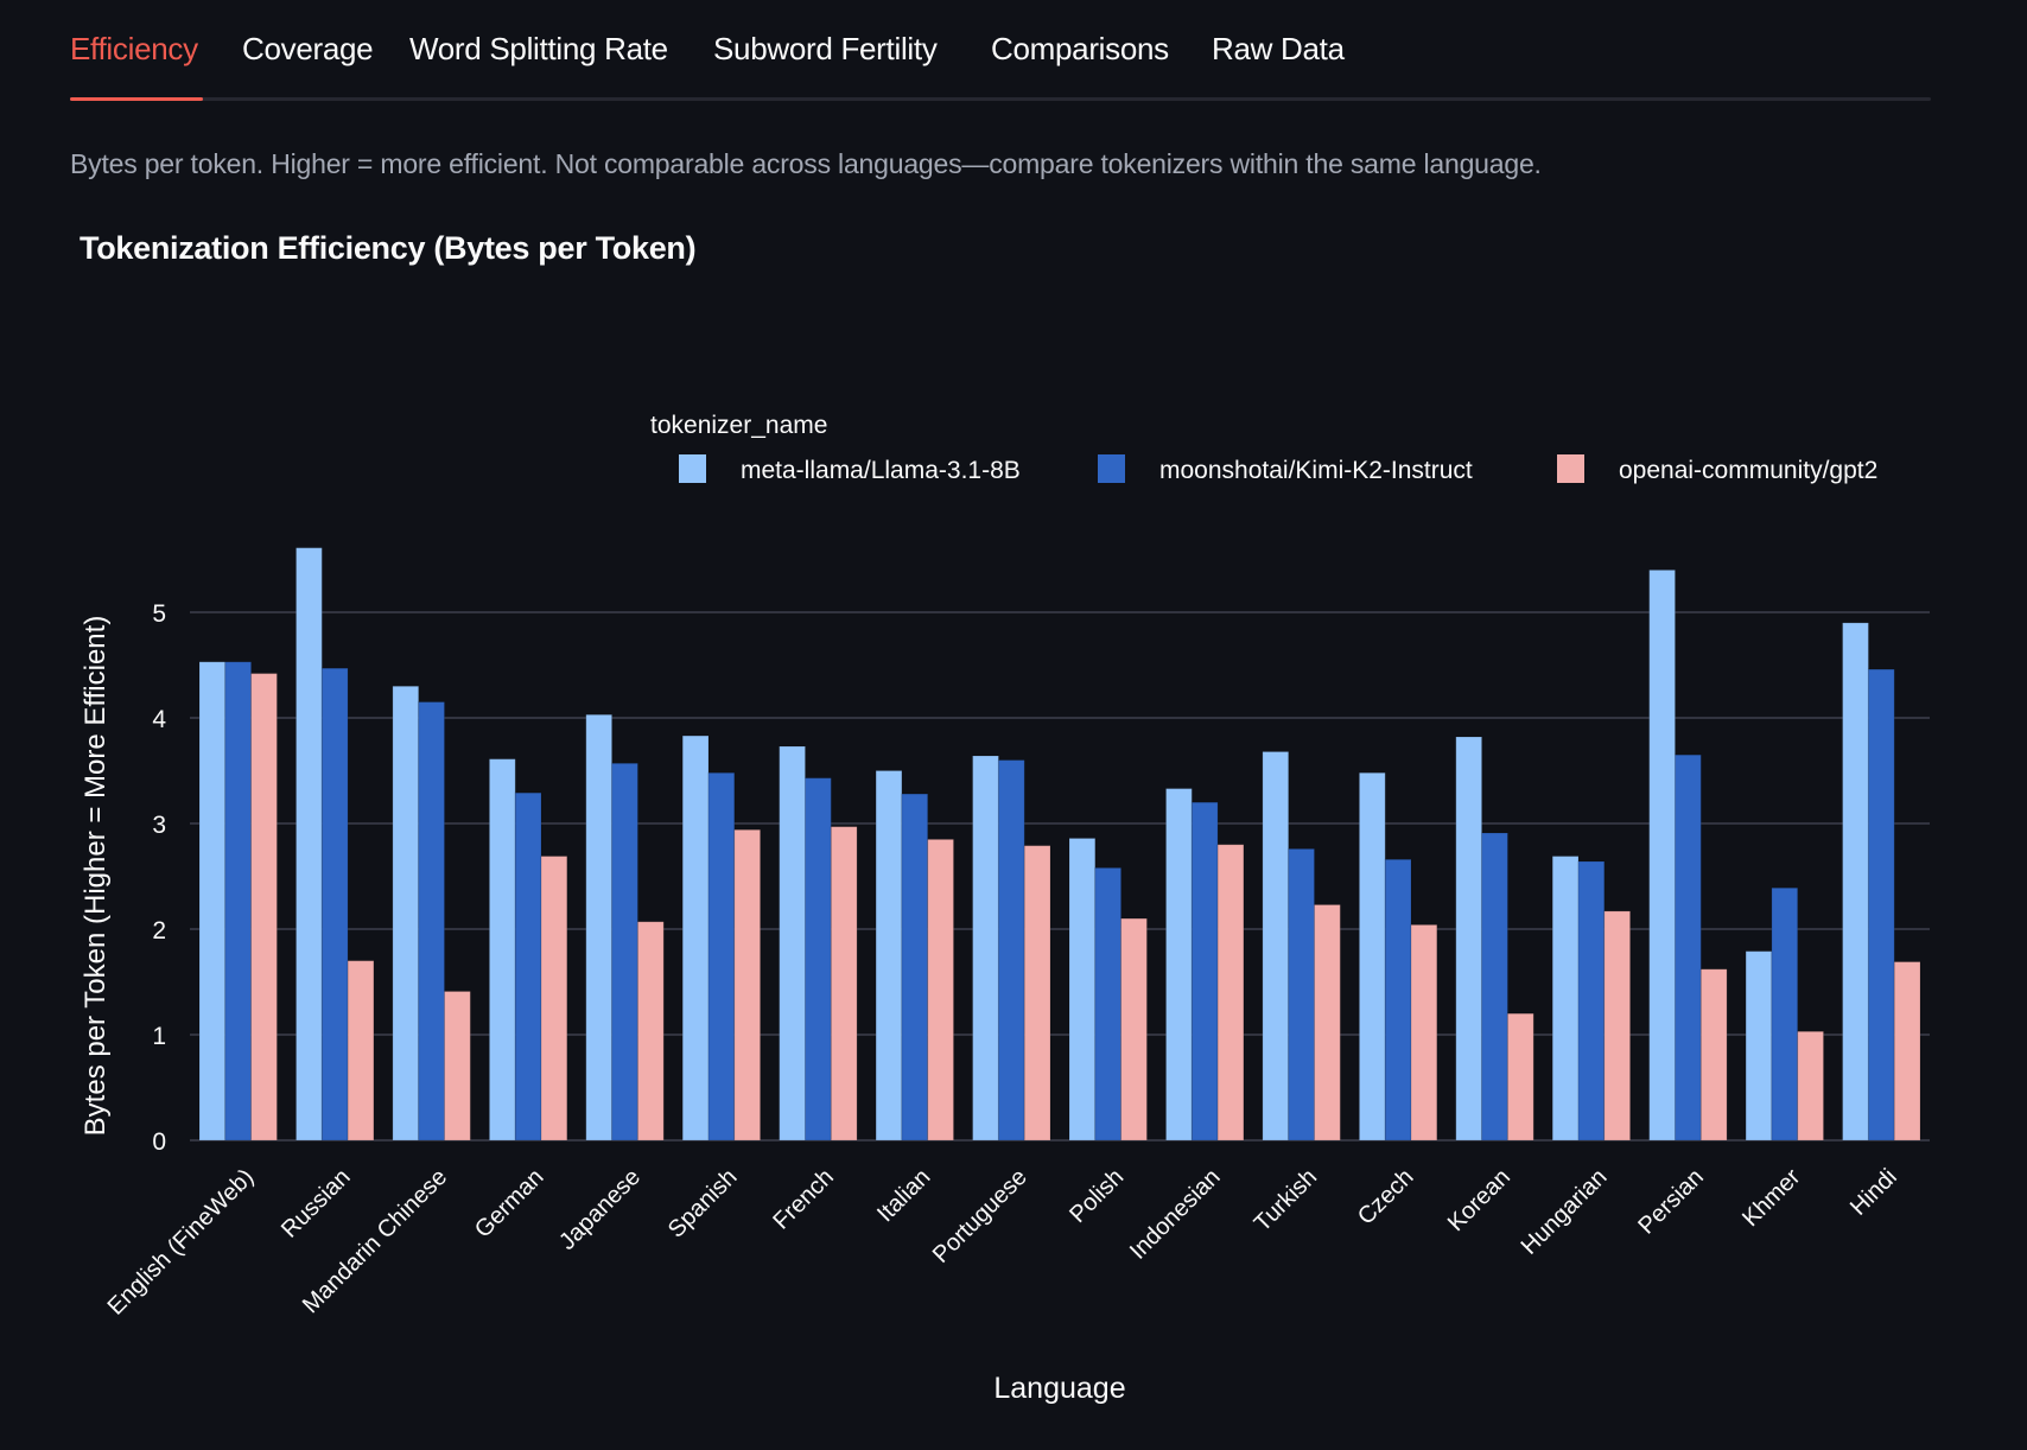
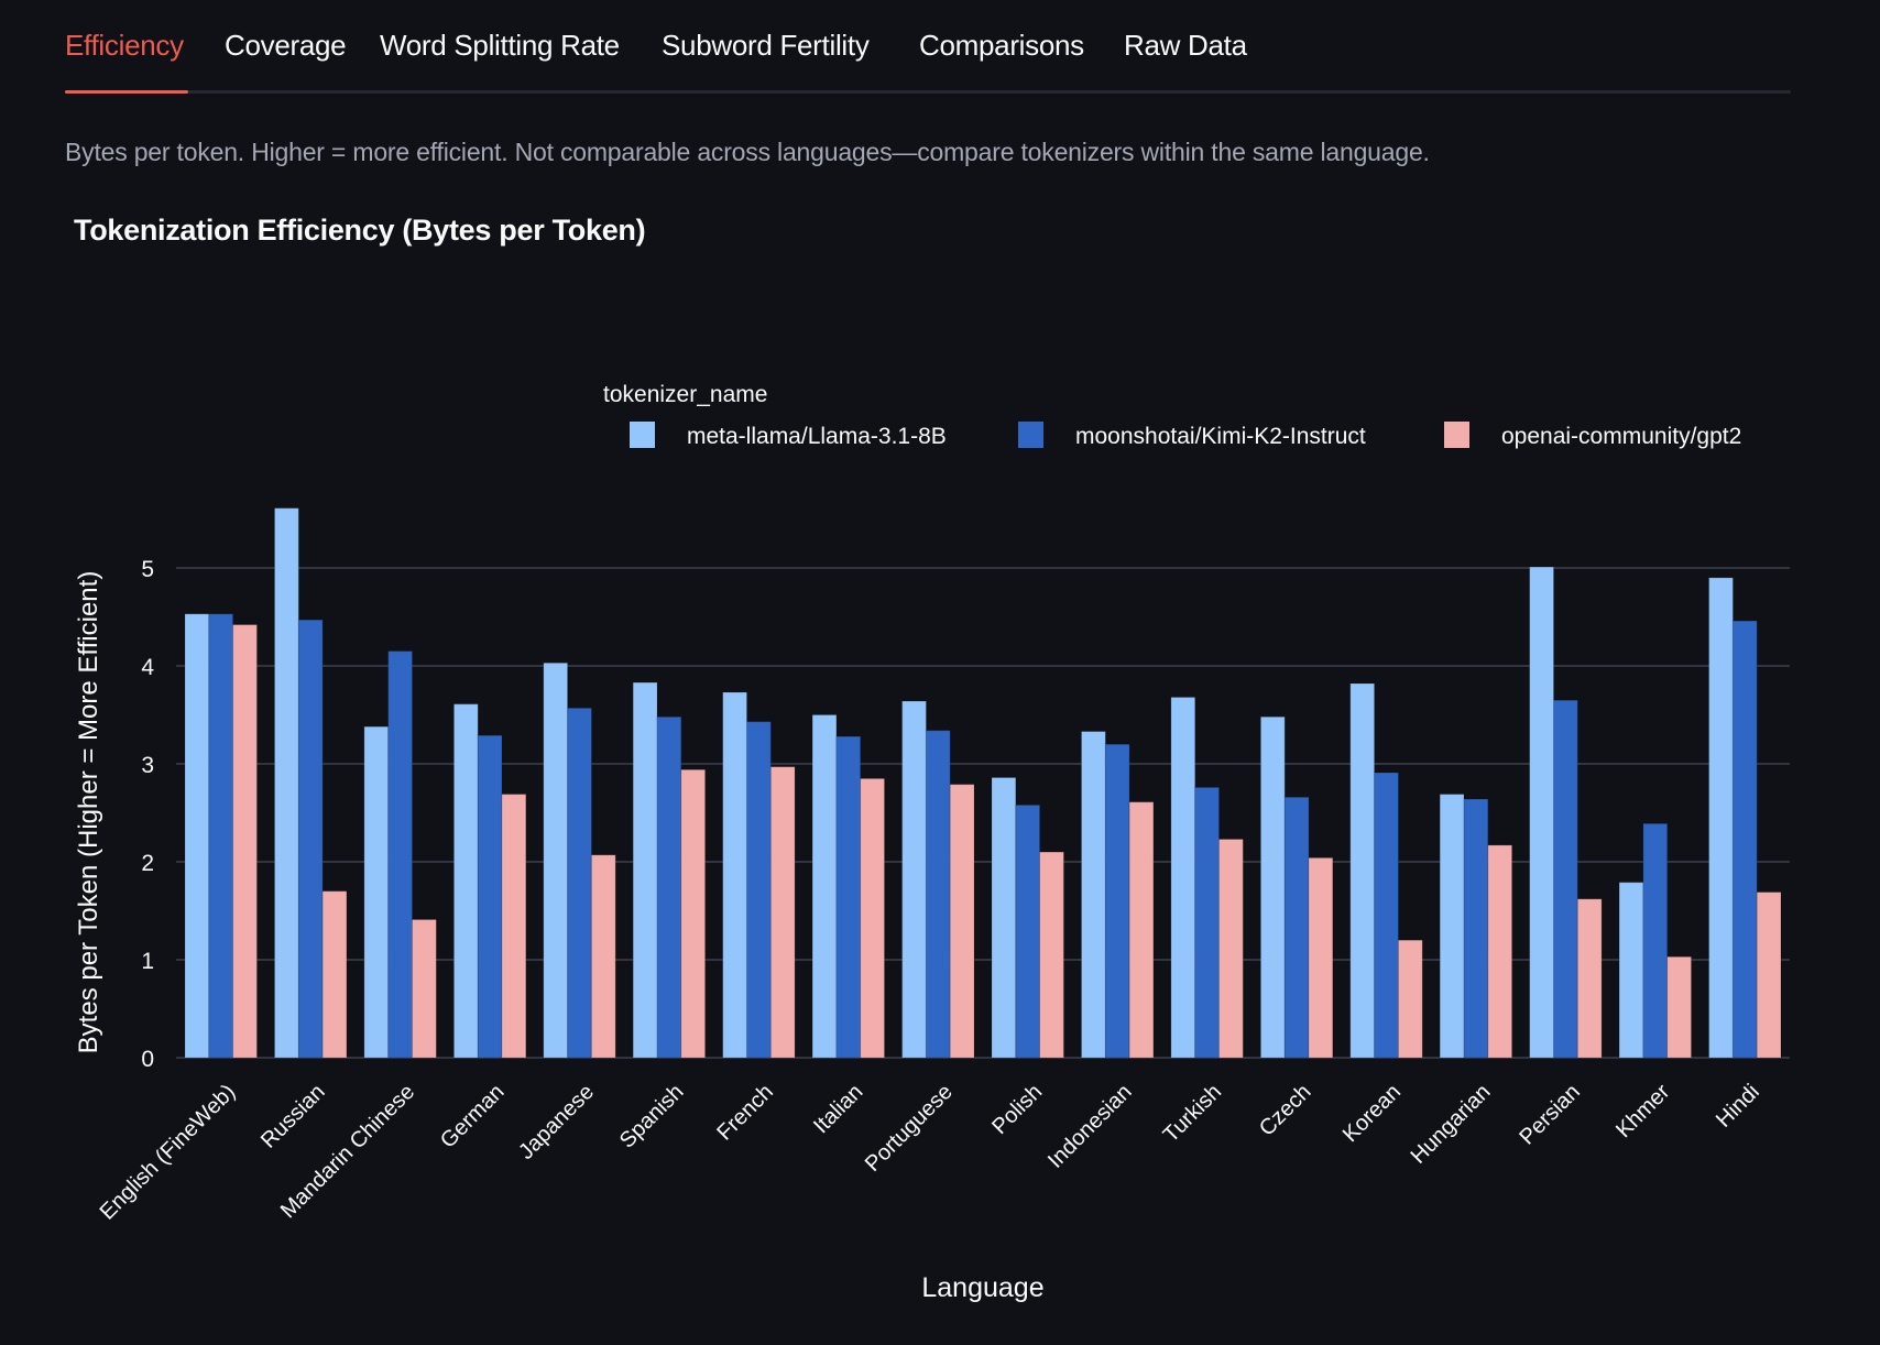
meta-llama/Llama-3.1-8B/Mandarin Chinese: 4.3 -> 3.4
moonshotai/Kimi-K2-Instruct/Portuguese: 3.6 -> 3.3
openai-community/gpt2/Indonesian: 2.8 -> 2.6
meta-llama/Llama-3.1-8B/Persian: 5.4 -> 5.0
